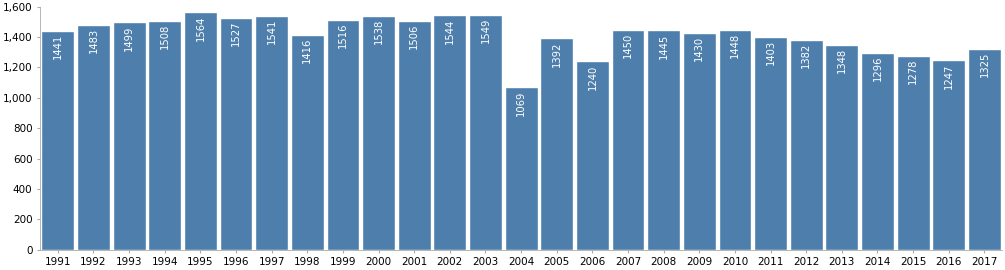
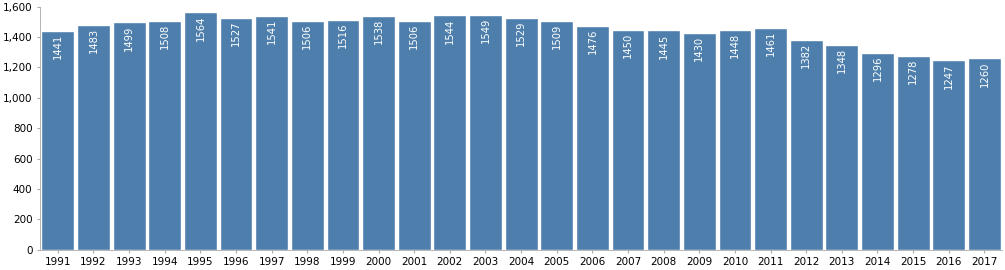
1998: 1416 -> 1506
2004: 1069 -> 1529
2005: 1392 -> 1509
2006: 1240 -> 1476
2011: 1403 -> 1461
2017: 1325 -> 1260
